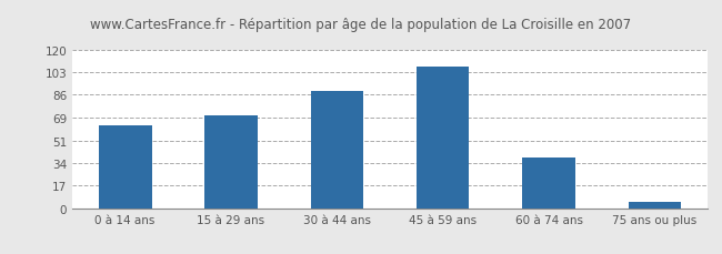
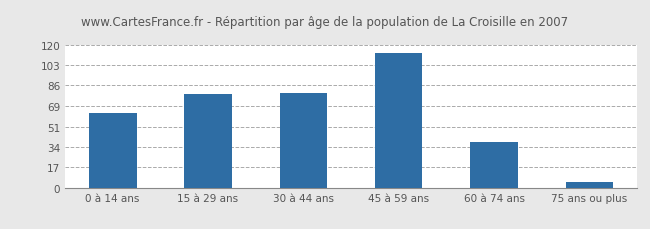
15 à 29 ans: 70 -> 79
30 à 44 ans: 89 -> 80
45 à 59 ans: 107 -> 113
